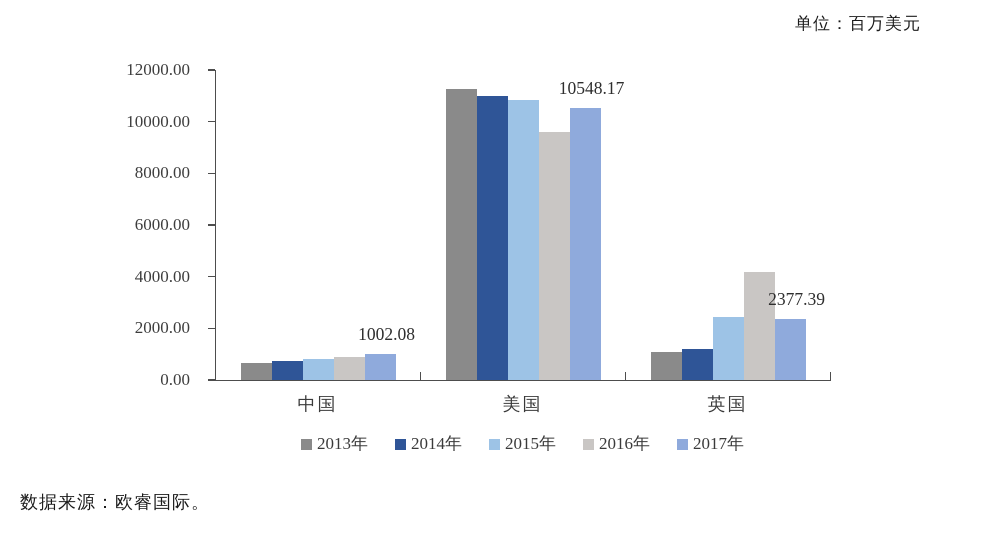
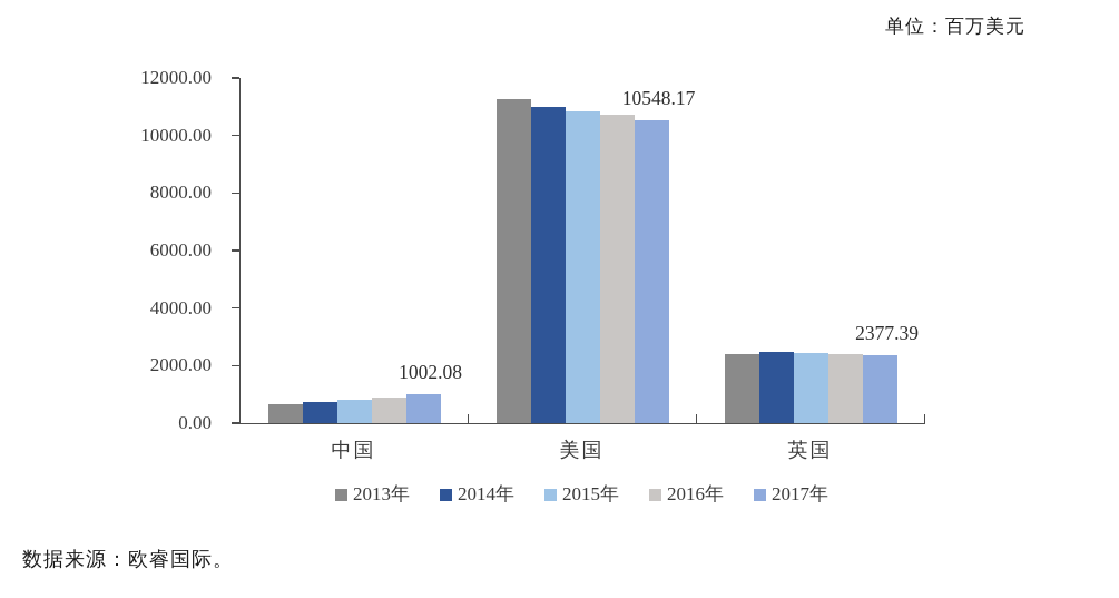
2016年/美国: 9600 -> 10700
2013年/英国: 1100 -> 2400
2014年/英国: 1200 -> 2500
2016年/英国: 4200 -> 2400
